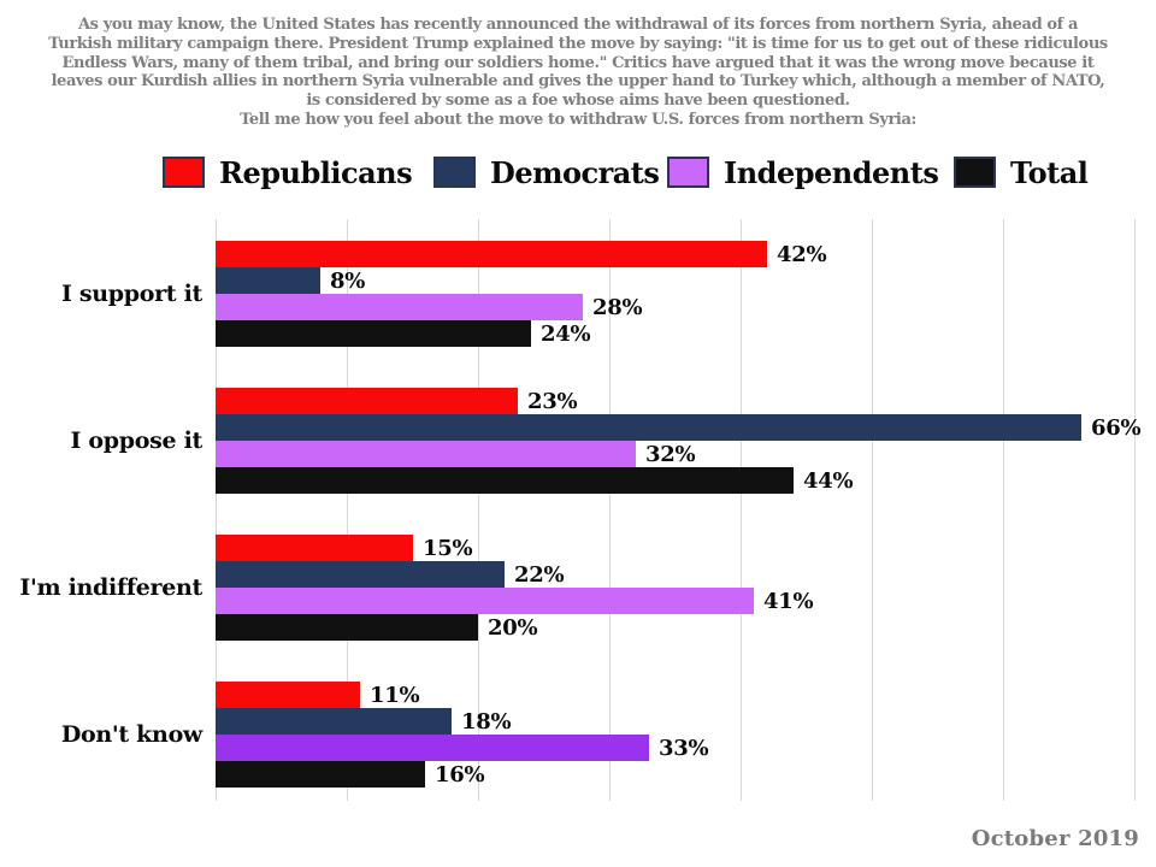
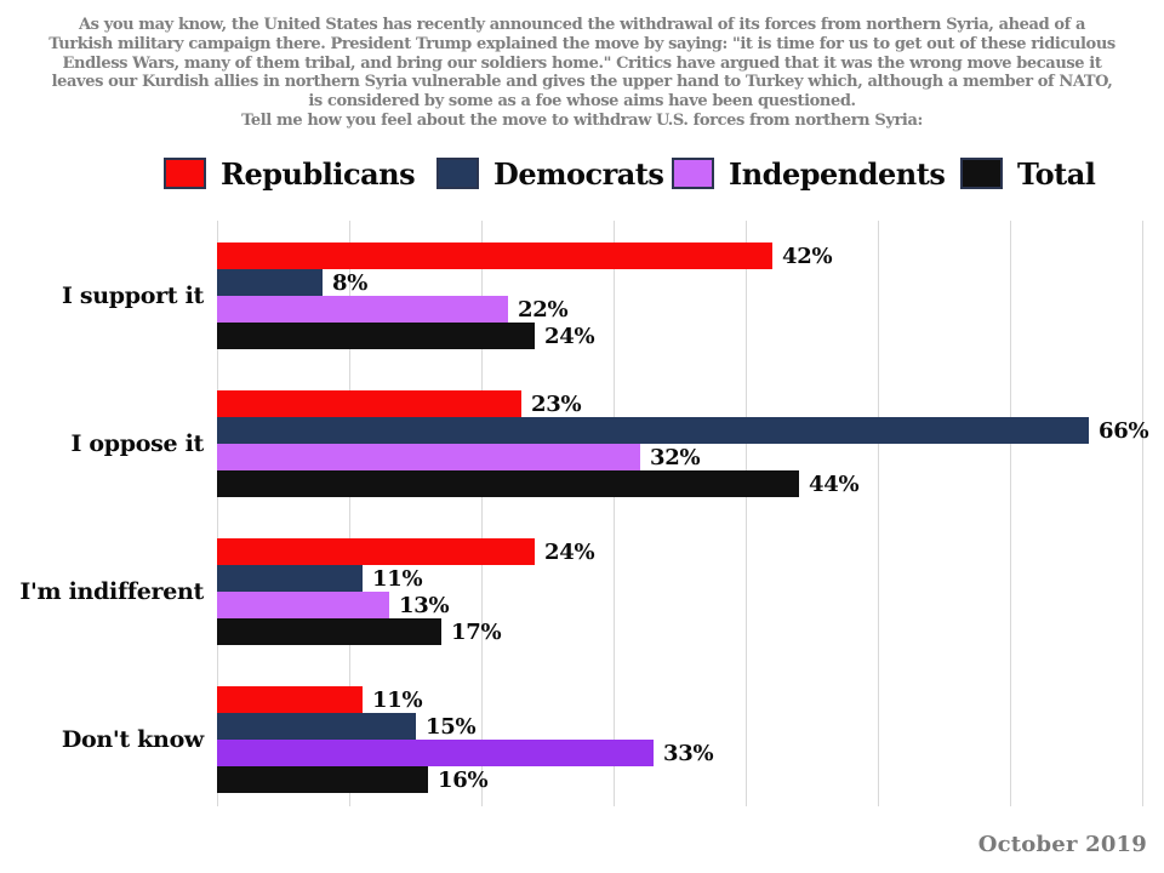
Independents/I support it: 28% -> 22%
Republicans/I'm indifferent: 15% -> 24%
Democrats/I'm indifferent: 22% -> 11%
Independents/I'm indifferent: 41% -> 13%
Total/I'm indifferent: 20% -> 17%
Democrats/Don't know: 18% -> 15%
